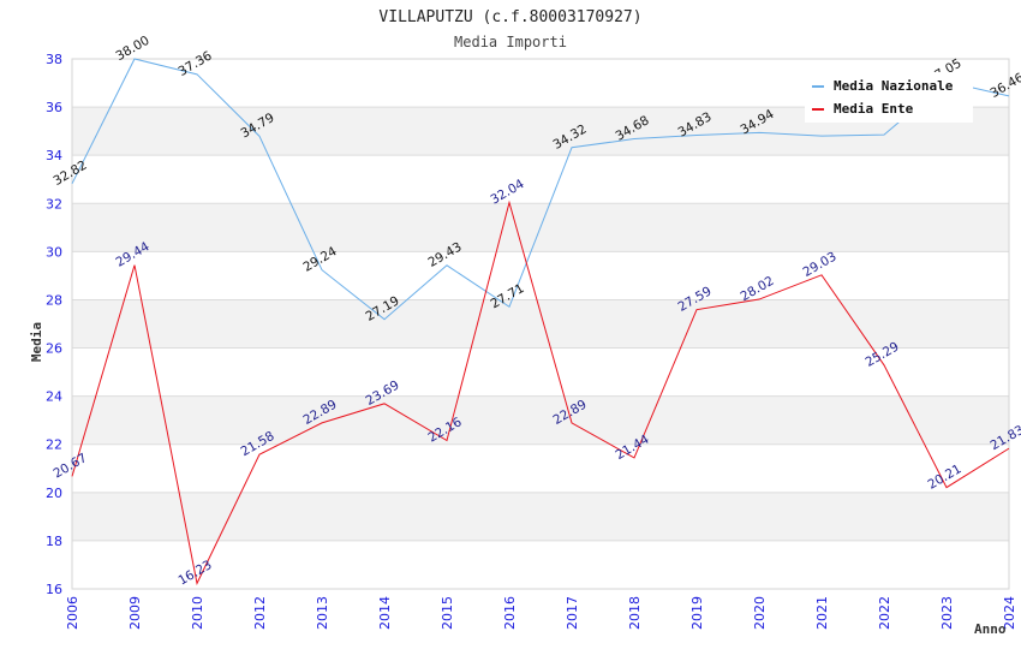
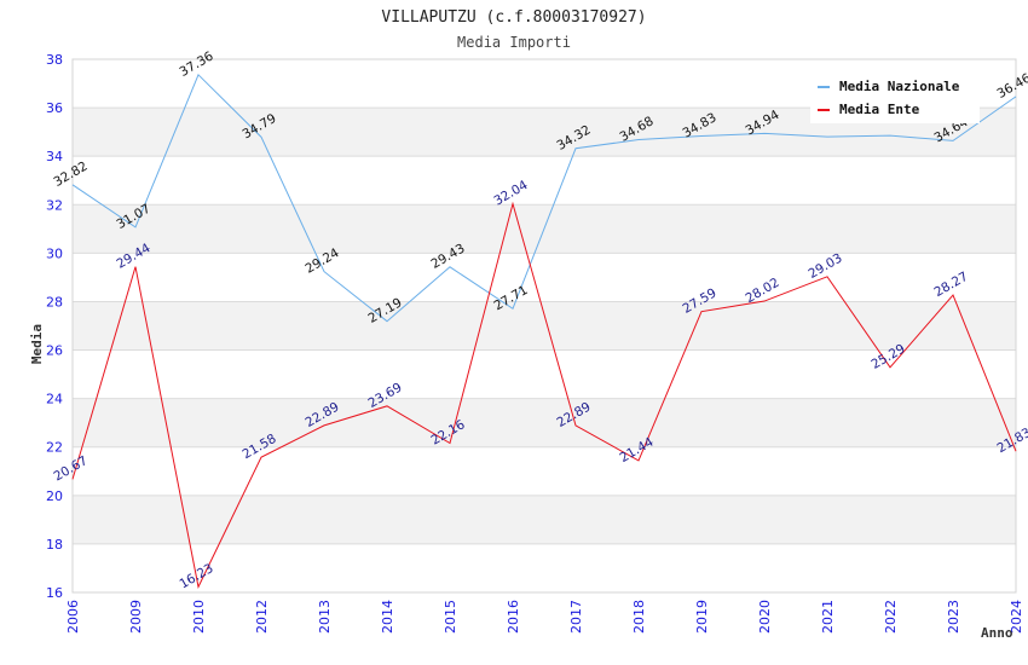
Media Nazionale/2009: 38.00 -> 31.07
Media Nazionale/2023: 37.05 -> 34.64
Media Ente/2023: 20.21 -> 28.27
